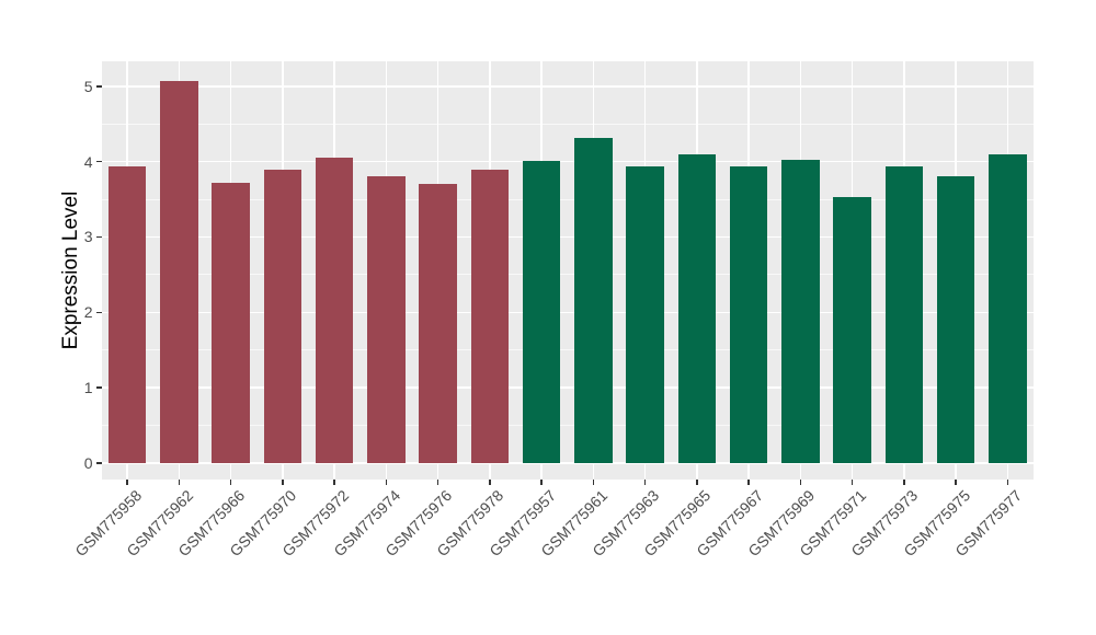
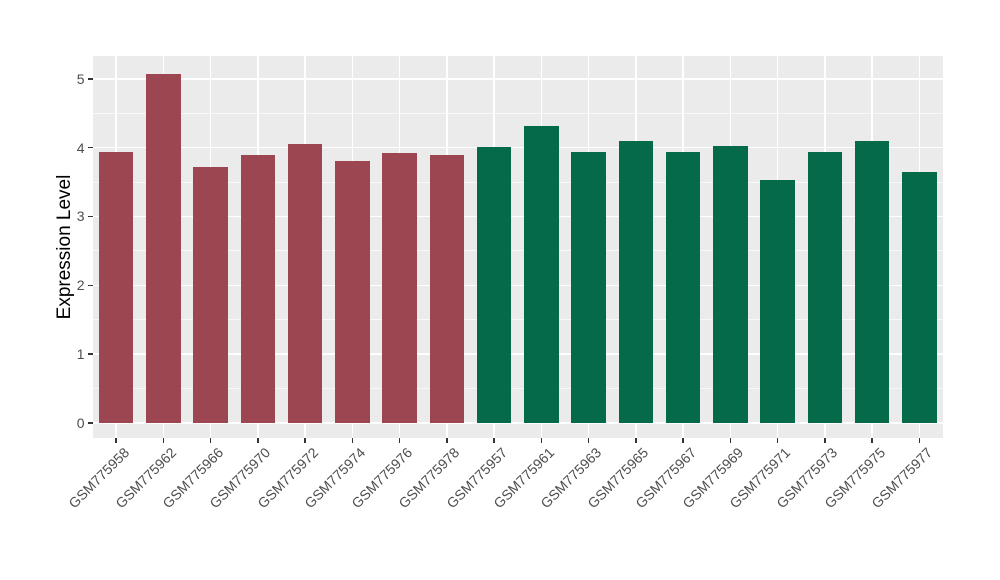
GSM775976: 3.7 -> 3.9
GSM775975: 3.8 -> 4.1
GSM775977: 4.1 -> 3.6
